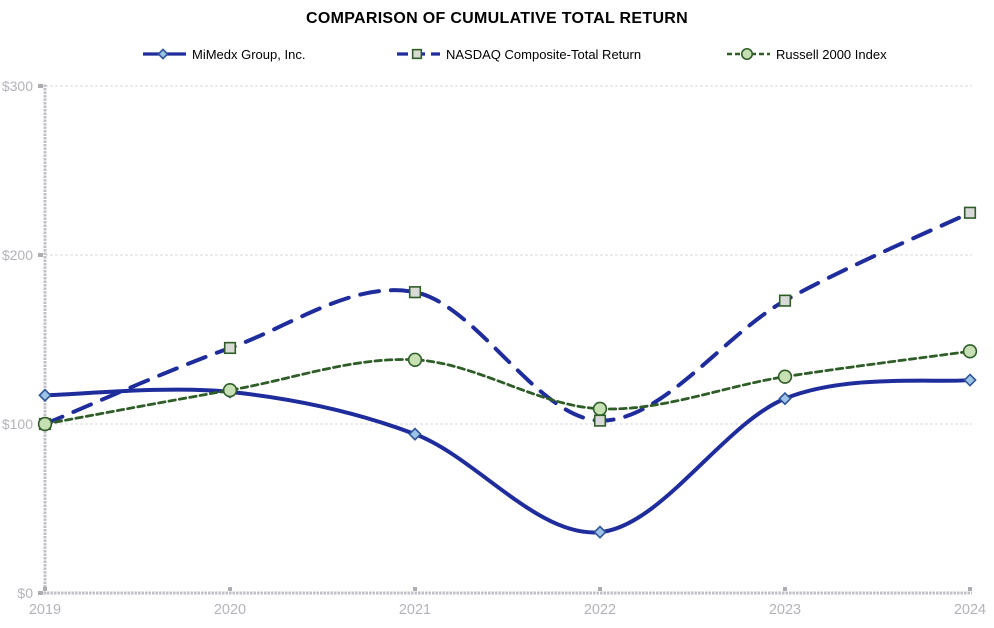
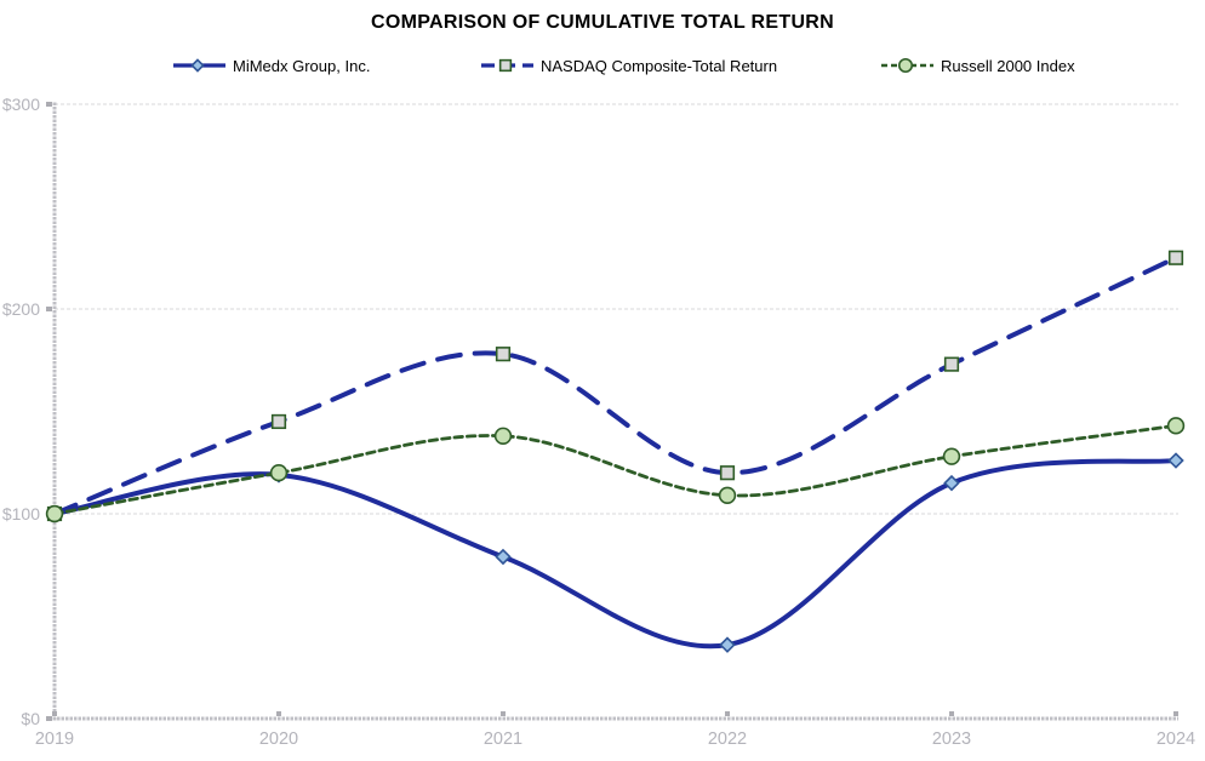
MiMedx Group, Inc./2019: $117 -> $100
MiMedx Group, Inc./2021: $94 -> $79
NASDAQ Composite-Total Return/2022: $102 -> $120
